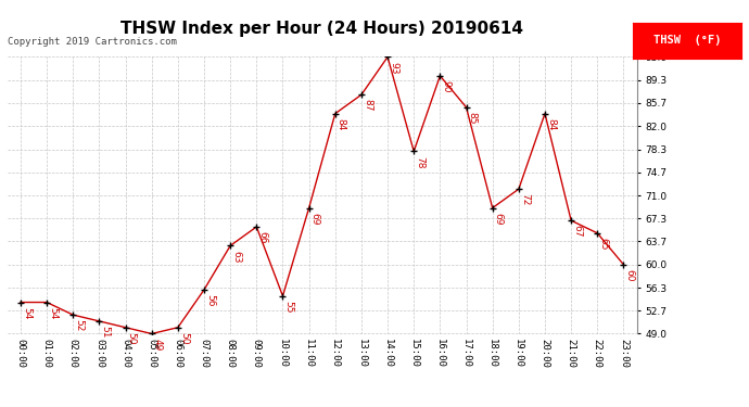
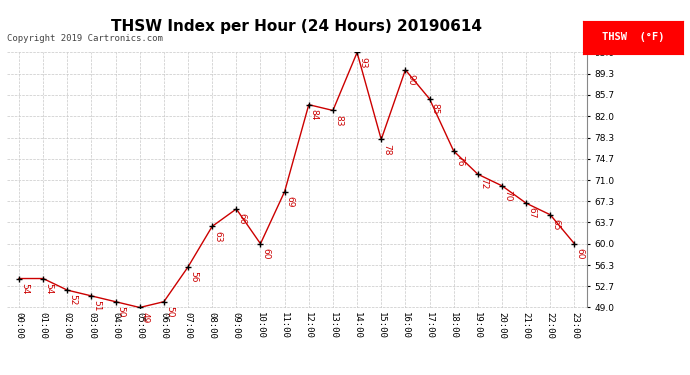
10:00: 55 -> 60
13:00: 87 -> 83
18:00: 69 -> 76
20:00: 84 -> 70
